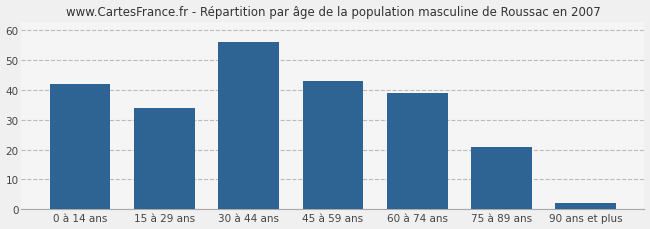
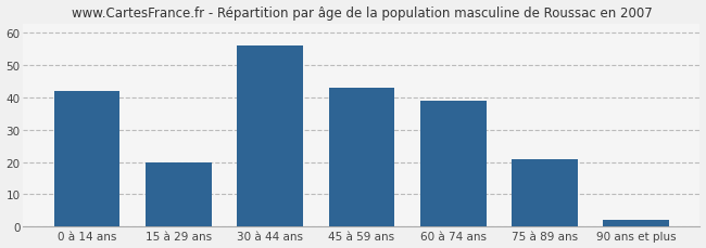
15 à 29 ans: 34 -> 20
